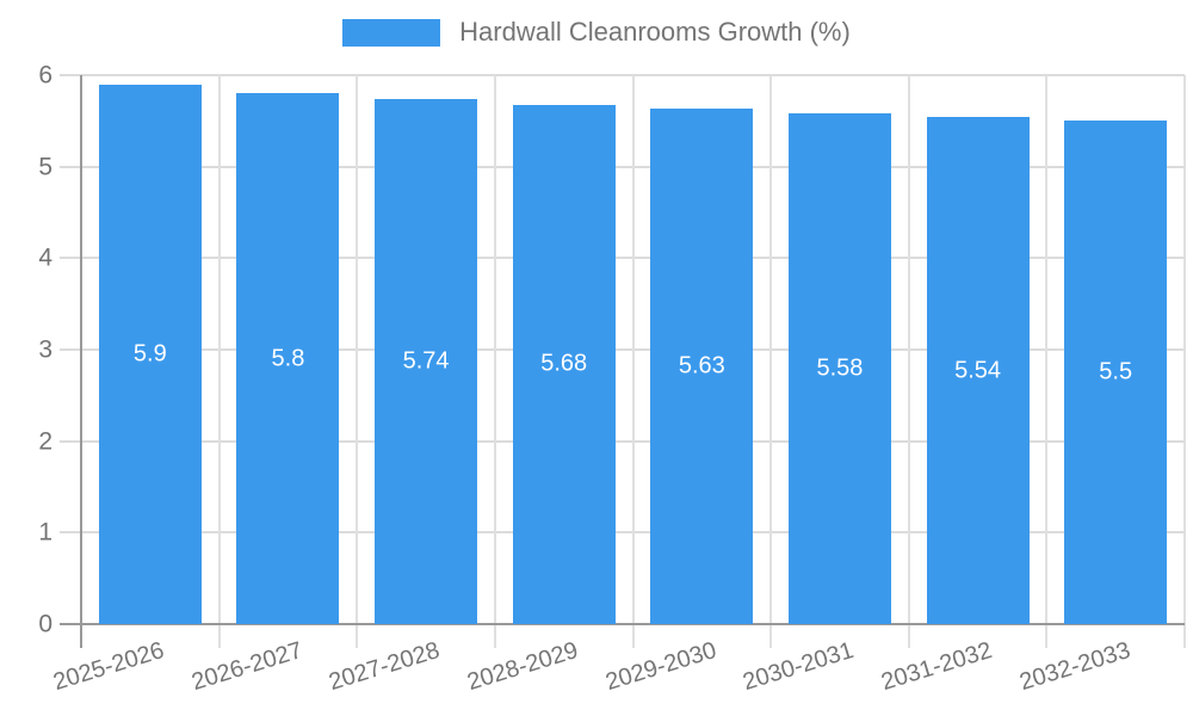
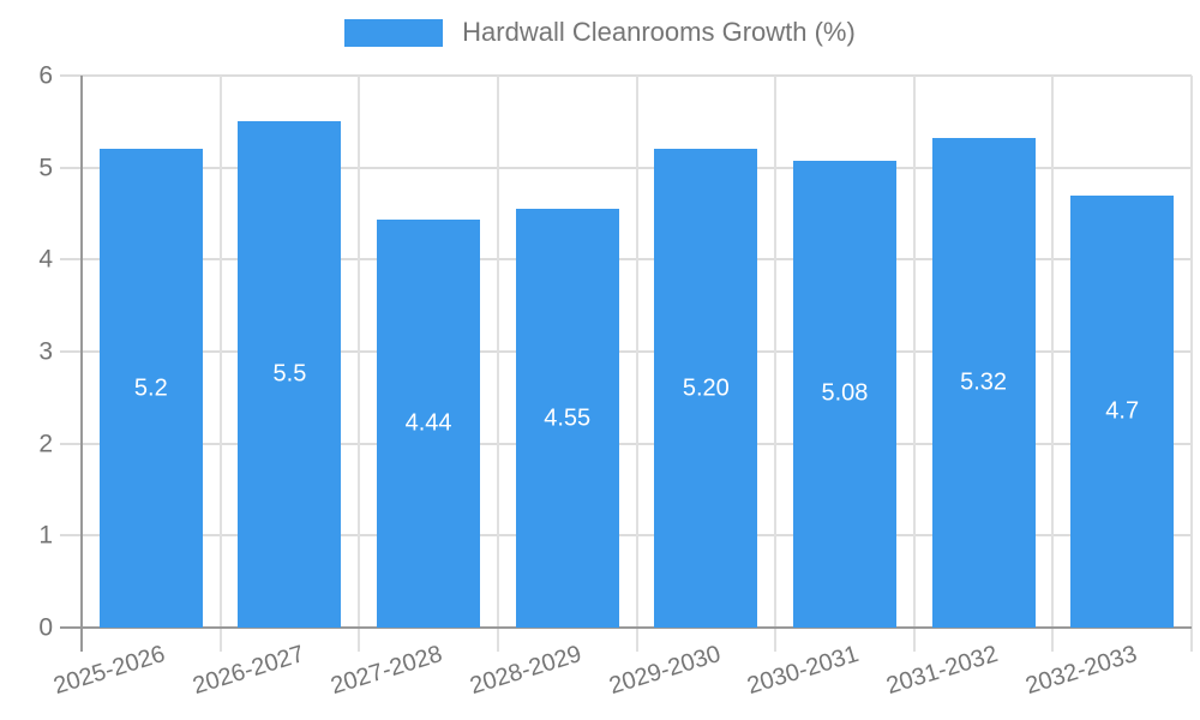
2025-2026: 5.9 -> 5.2
2026-2027: 5.8 -> 5.5
2027-2028: 5.74 -> 4.44
2028-2029: 5.68 -> 4.55
2029-2030: 5.63 -> 5.20
2030-2031: 5.58 -> 5.08
2031-2032: 5.54 -> 5.32
2032-2033: 5.5 -> 4.7
